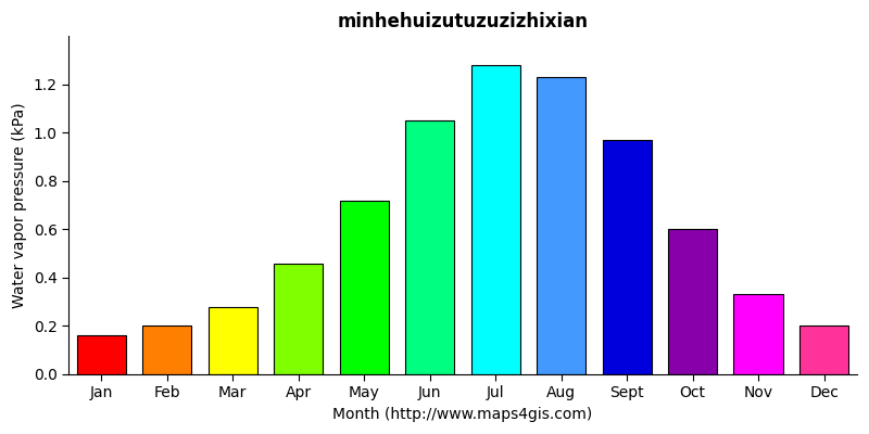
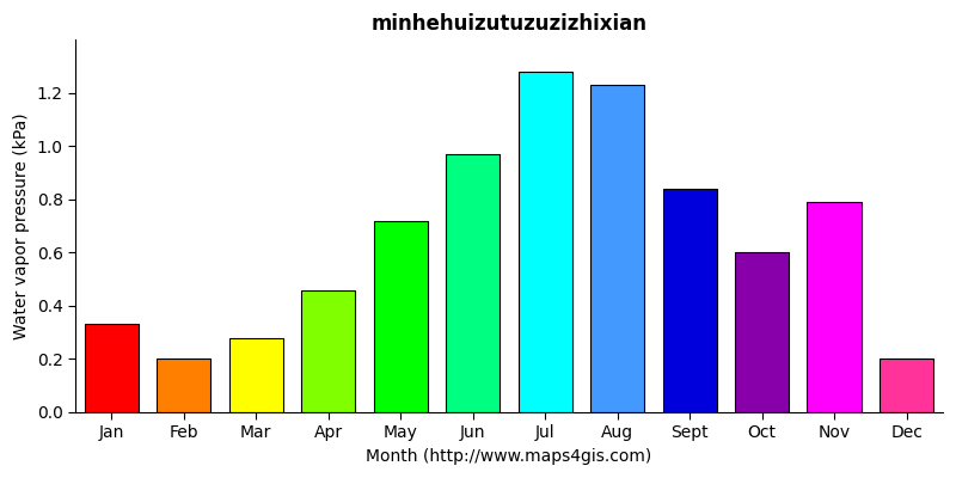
Jan: 0.16 -> 0.33
Jun: 1.05 -> 0.97
Sept: 0.97 -> 0.84
Nov: 0.33 -> 0.79
